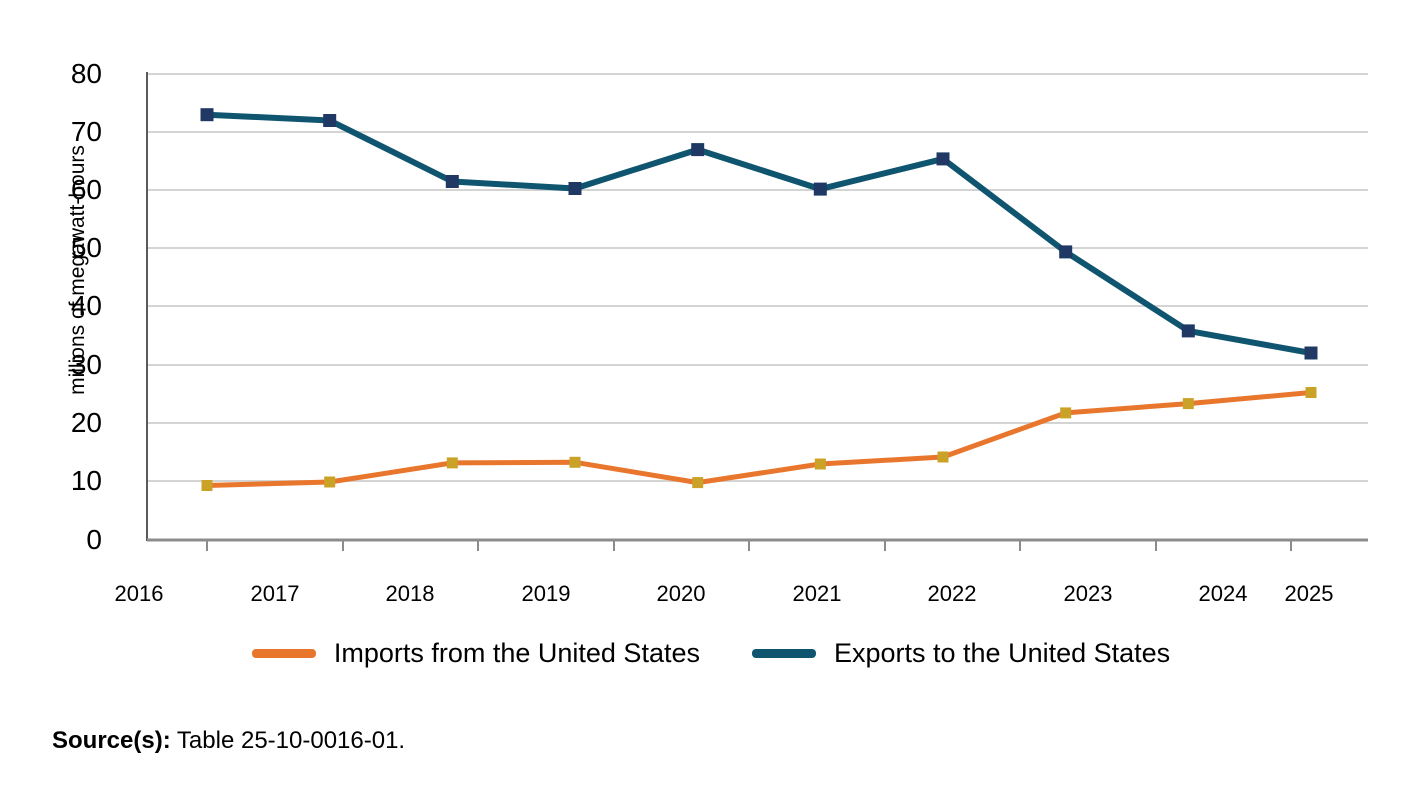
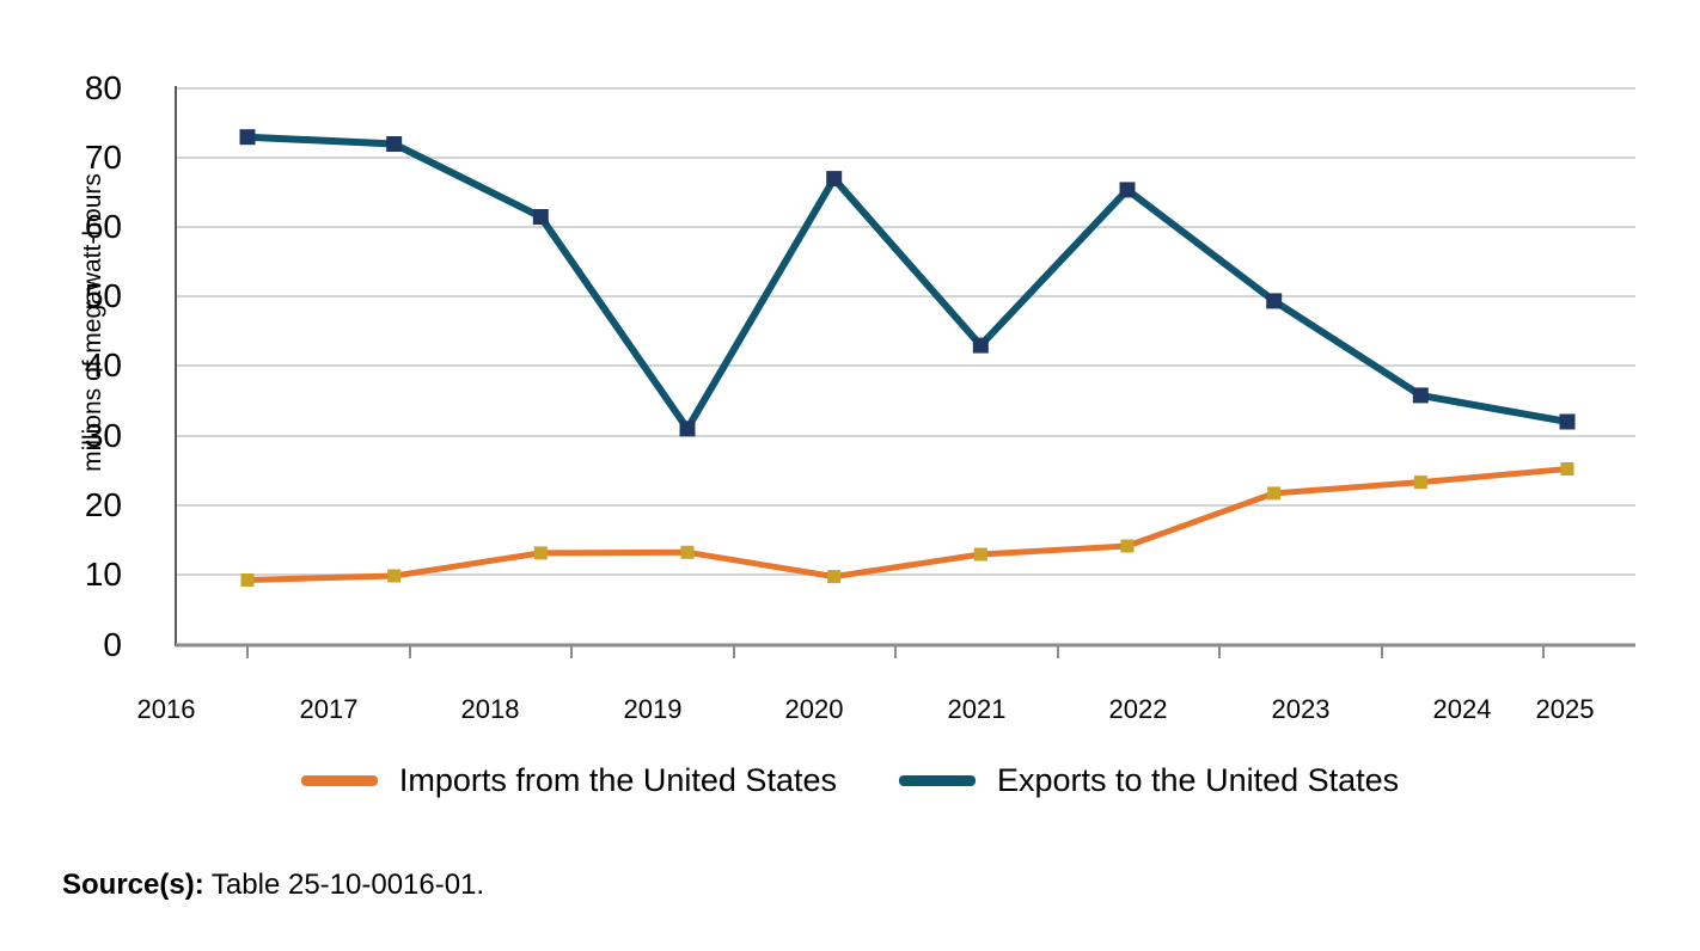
Exports to the United States/2019: 60 -> 31
Exports to the United States/2021: 60 -> 43
